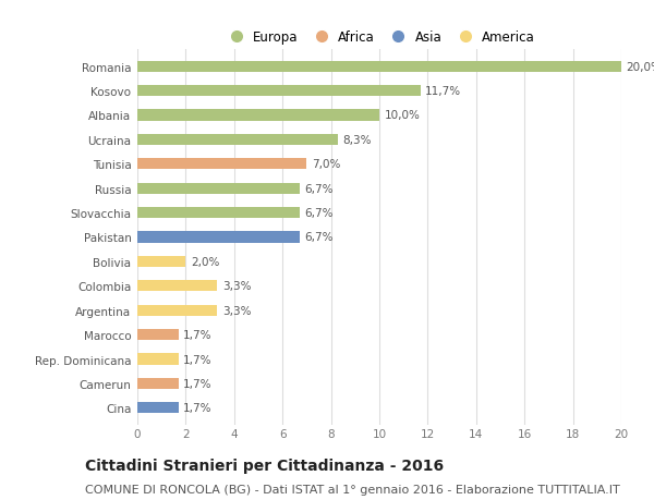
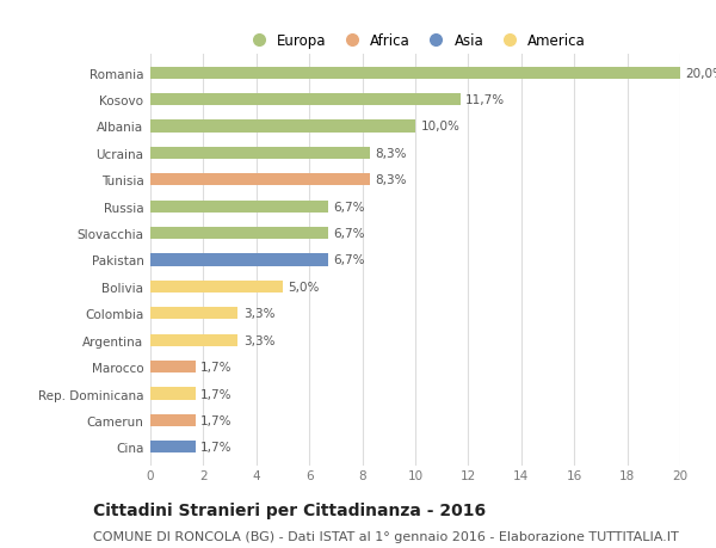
Tunisia: 7,0% -> 8,3%
Bolivia: 2,0% -> 5,0%
